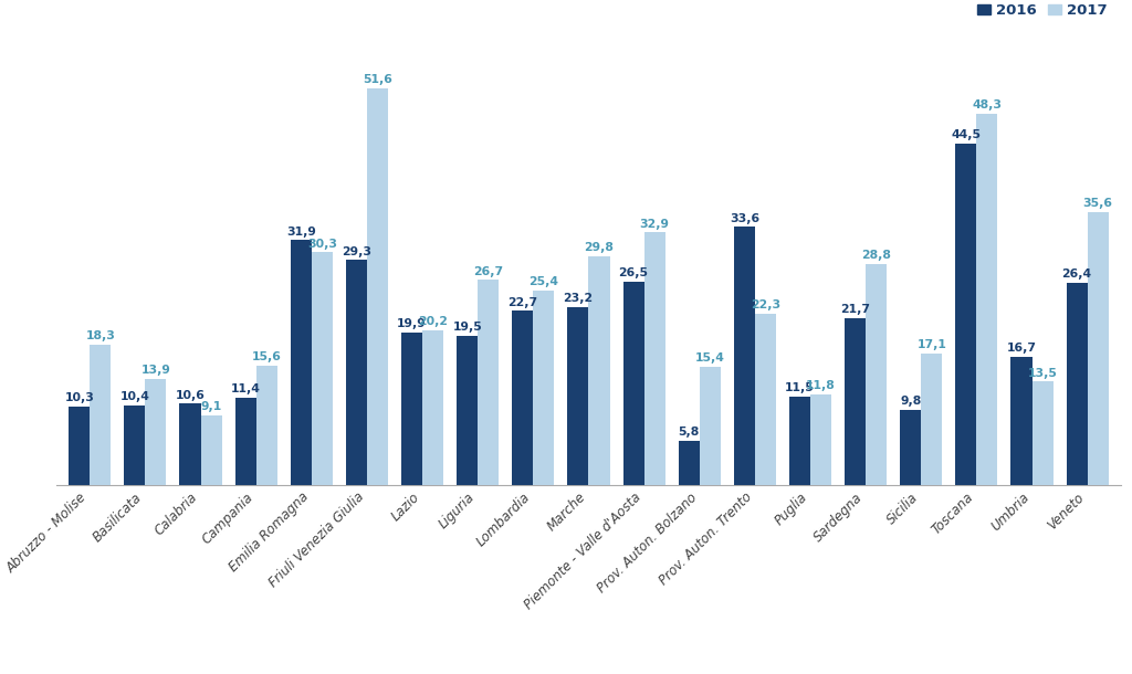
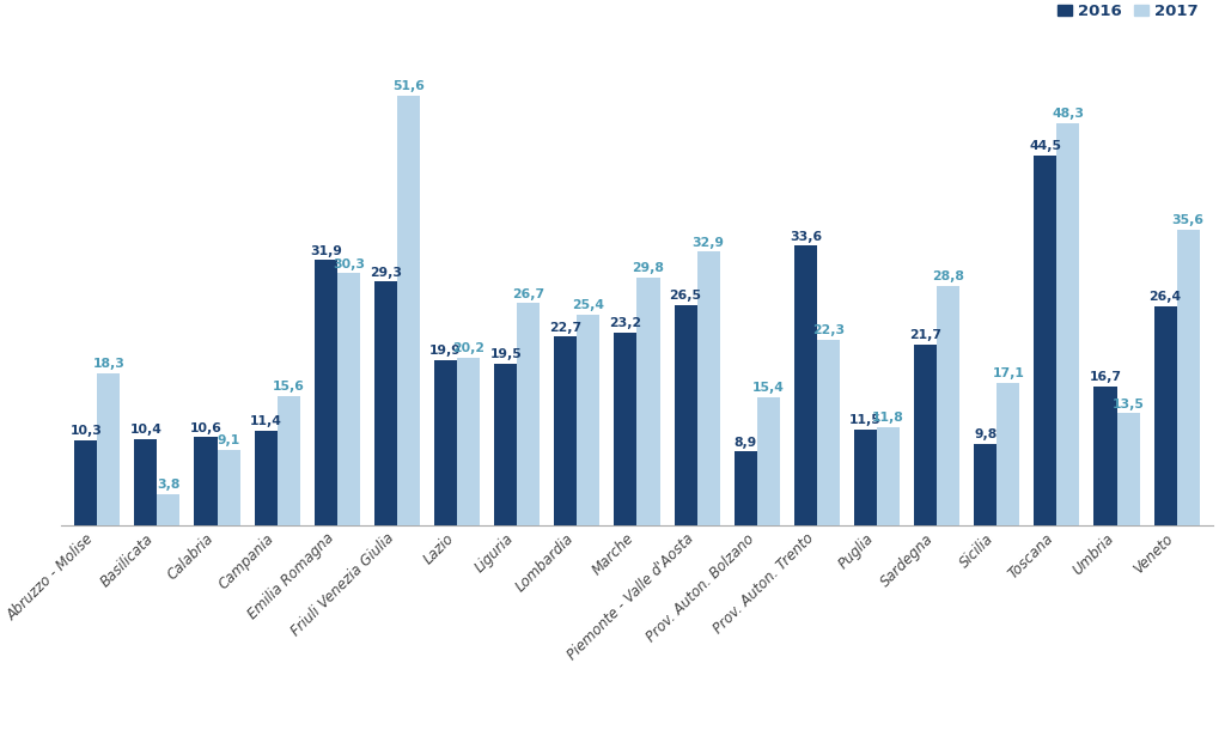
2017/Basilicata: 13,9 -> 3,8
2016/Prov. Auton. Bolzano: 5,8 -> 8,9
